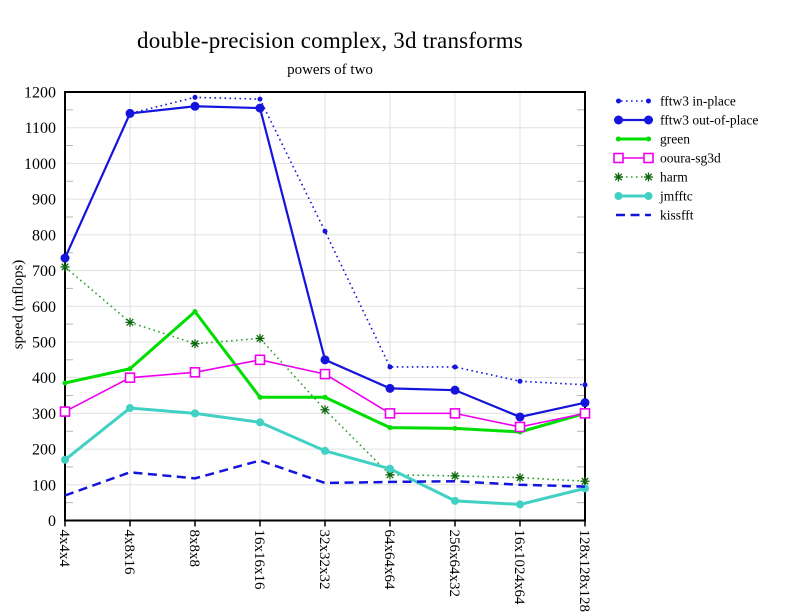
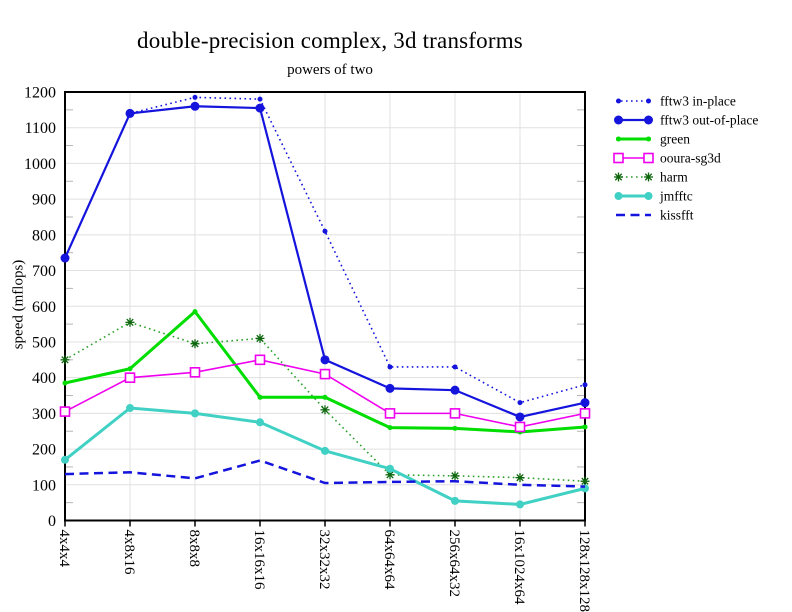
harm/4x4x4: 710 -> 450
kissfft/4x4x4: 70 -> 130
fftw3 in-place/16x1024x64: 390 -> 330
green/128x128x128: 300 -> 260
